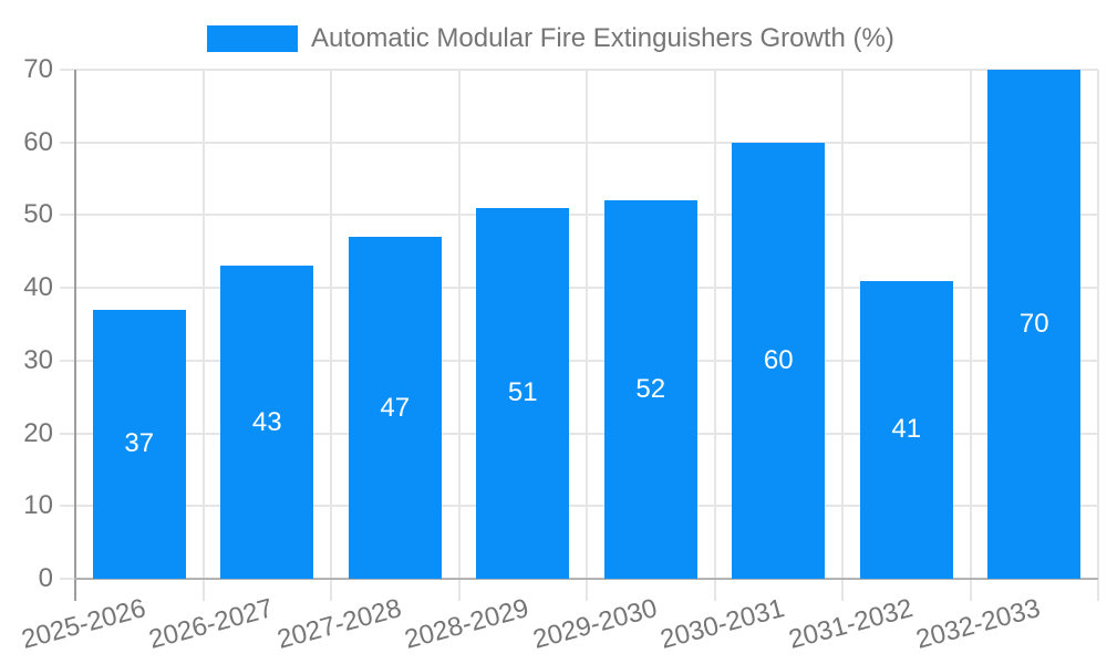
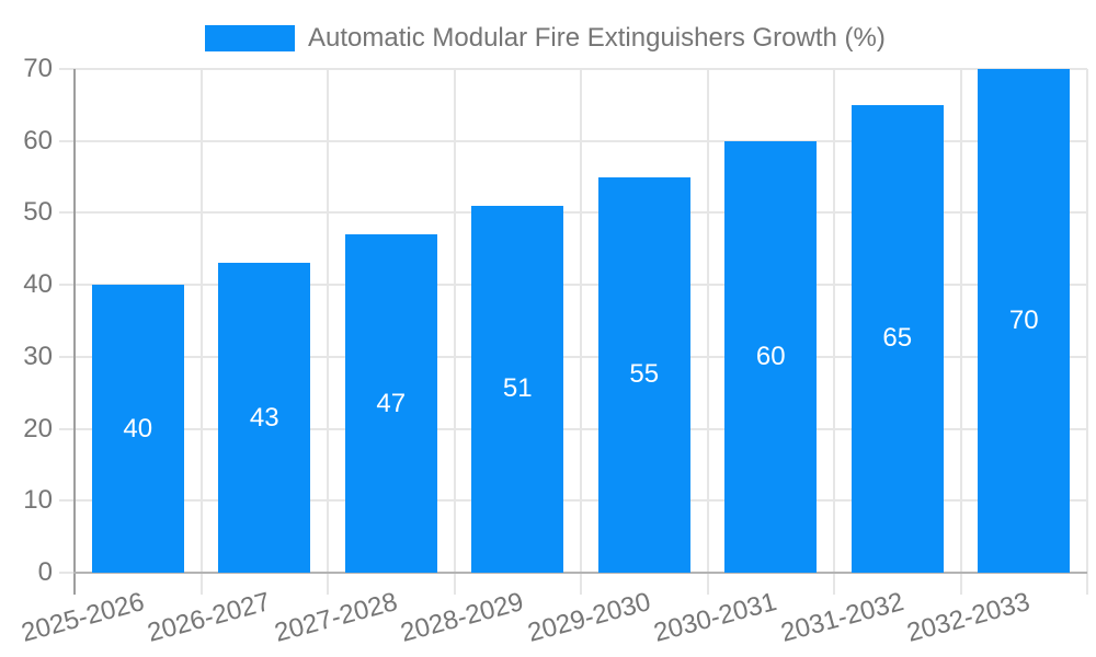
2025-2026: 37 -> 40
2029-2030: 52 -> 55
2031-2032: 41 -> 65
